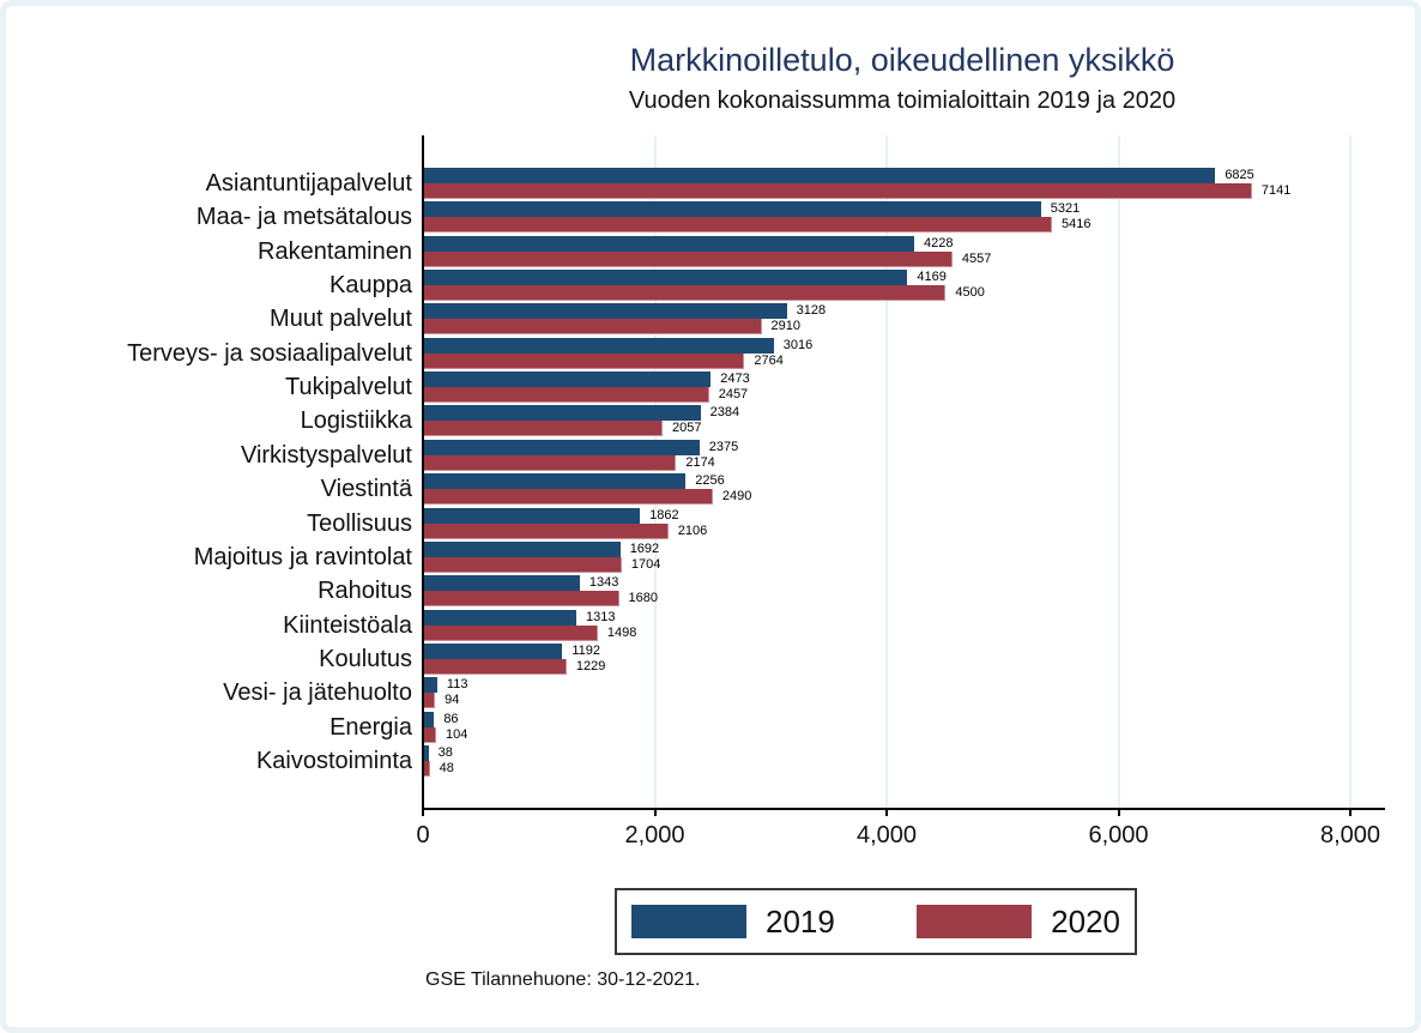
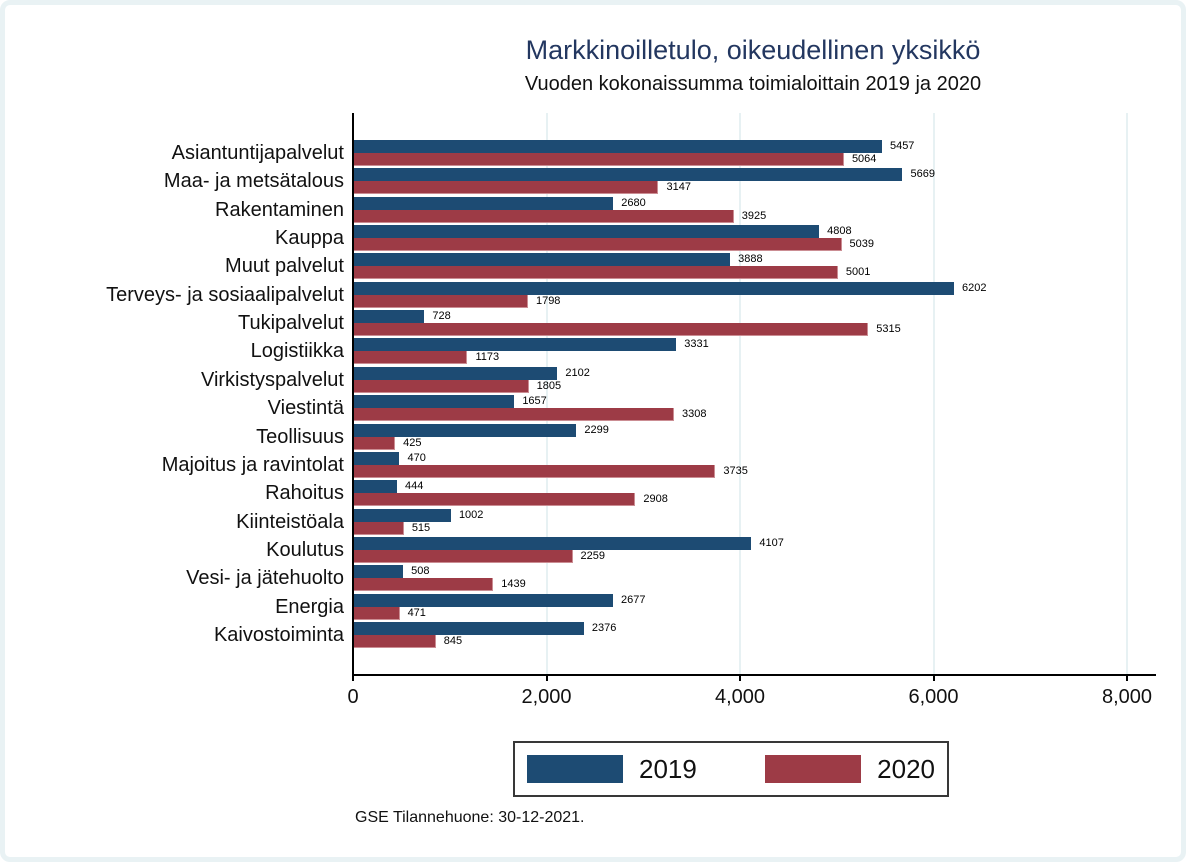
2019/Asiantuntijapalvelut: 6825 -> 5457
2020/Asiantuntijapalvelut: 7141 -> 5064
2019/Maa- ja metsätalous: 5321 -> 5669
2020/Maa- ja metsätalous: 5416 -> 3147
2019/Rakentaminen: 4228 -> 2680
2020/Rakentaminen: 4557 -> 3925
2019/Kauppa: 4169 -> 4808
2020/Kauppa: 4500 -> 5039
2019/Muut palvelut: 3128 -> 3888
2020/Muut palvelut: 2910 -> 5001
2019/Terveys- ja sosiaalipalvelut: 3016 -> 6202
2020/Terveys- ja sosiaalipalvelut: 2764 -> 1798
2019/Tukipalvelut: 2473 -> 728
2020/Tukipalvelut: 2457 -> 5315
2019/Logistiikka: 2384 -> 3331
2020/Logistiikka: 2057 -> 1173
2019/Virkistyspalvelut: 2375 -> 2102
2020/Virkistyspalvelut: 2174 -> 1805
2019/Viestintä: 2256 -> 1657
2020/Viestintä: 2490 -> 3308
2019/Teollisuus: 1862 -> 2299
2020/Teollisuus: 2106 -> 425
2019/Majoitus ja ravintolat: 1692 -> 470
2020/Majoitus ja ravintolat: 1704 -> 3735
2019/Rahoitus: 1343 -> 444
2020/Rahoitus: 1680 -> 2908
2019/Kiinteistöala: 1313 -> 1002
2020/Kiinteistöala: 1498 -> 515
2019/Koulutus: 1192 -> 4107
2020/Koulutus: 1229 -> 2259
2019/Vesi- ja jätehuolto: 113 -> 508
2020/Vesi- ja jätehuolto: 94 -> 1439
2019/Energia: 86 -> 2677
2020/Energia: 104 -> 471
2019/Kaivostoiminta: 38 -> 2376
2020/Kaivostoiminta: 48 -> 845
